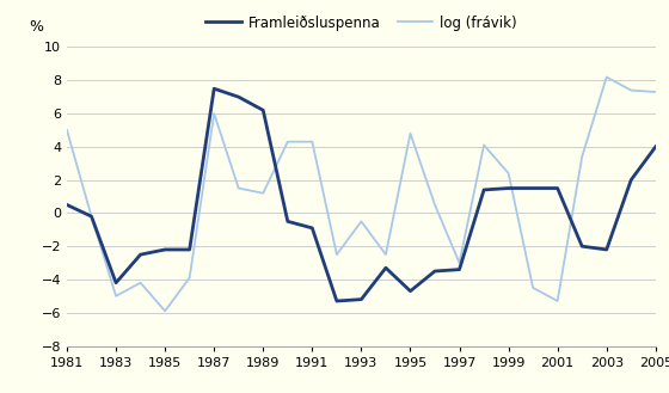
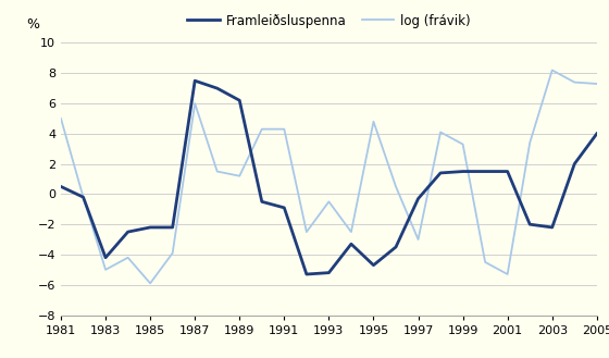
Framleiðsluspenna/1997: -3.4 -> -0.3
log (frávik)/1999: 2.4 -> 3.3
